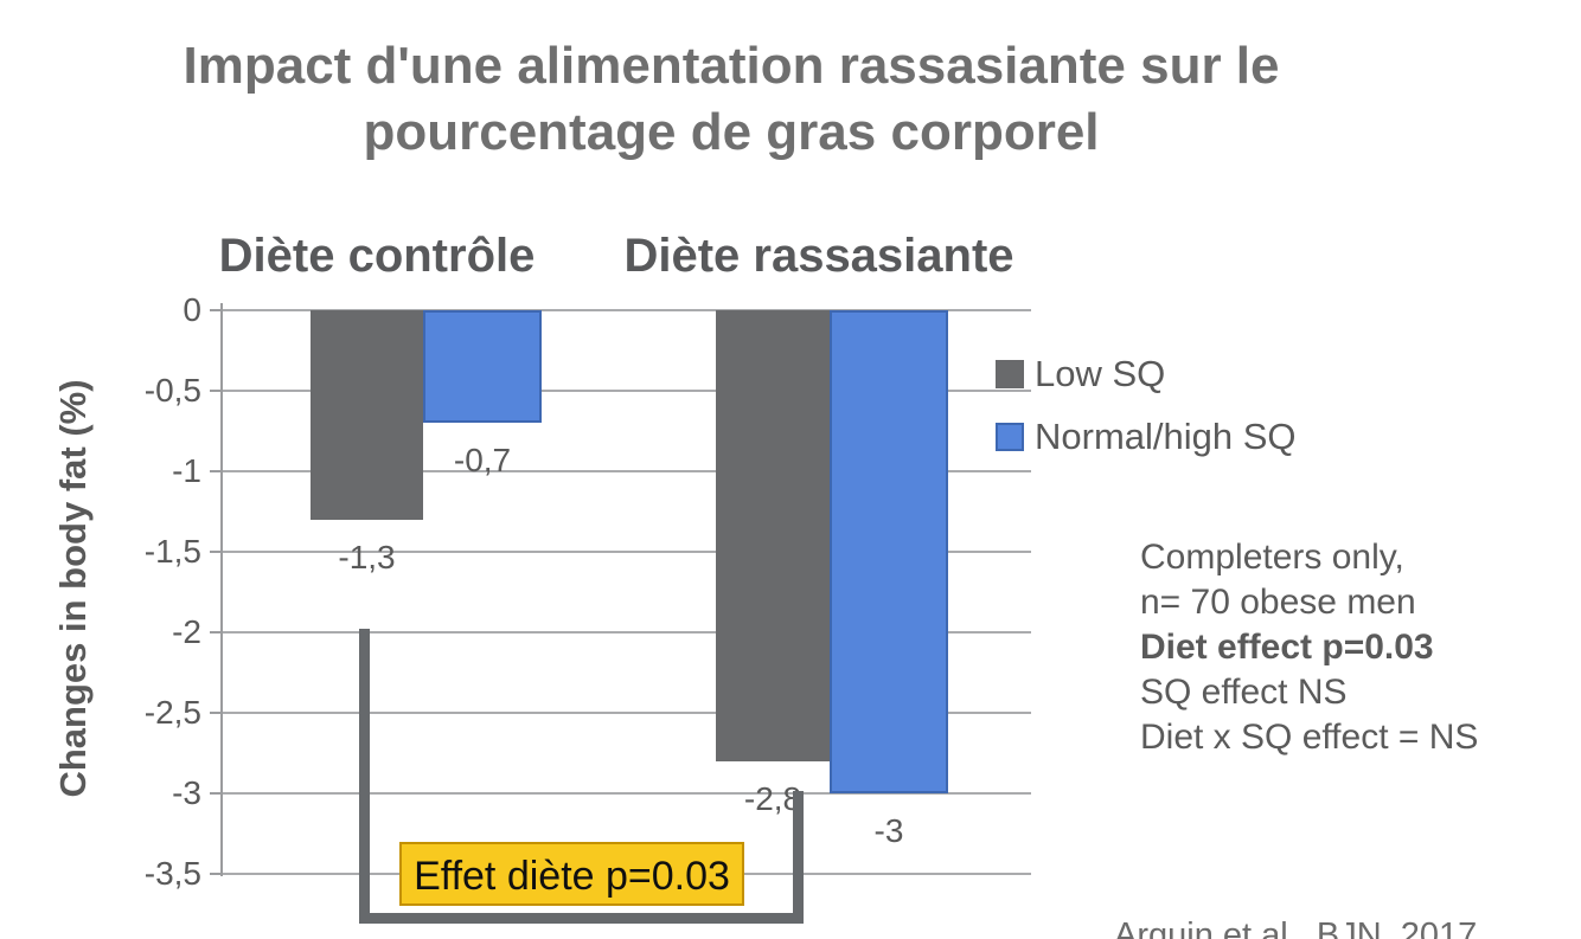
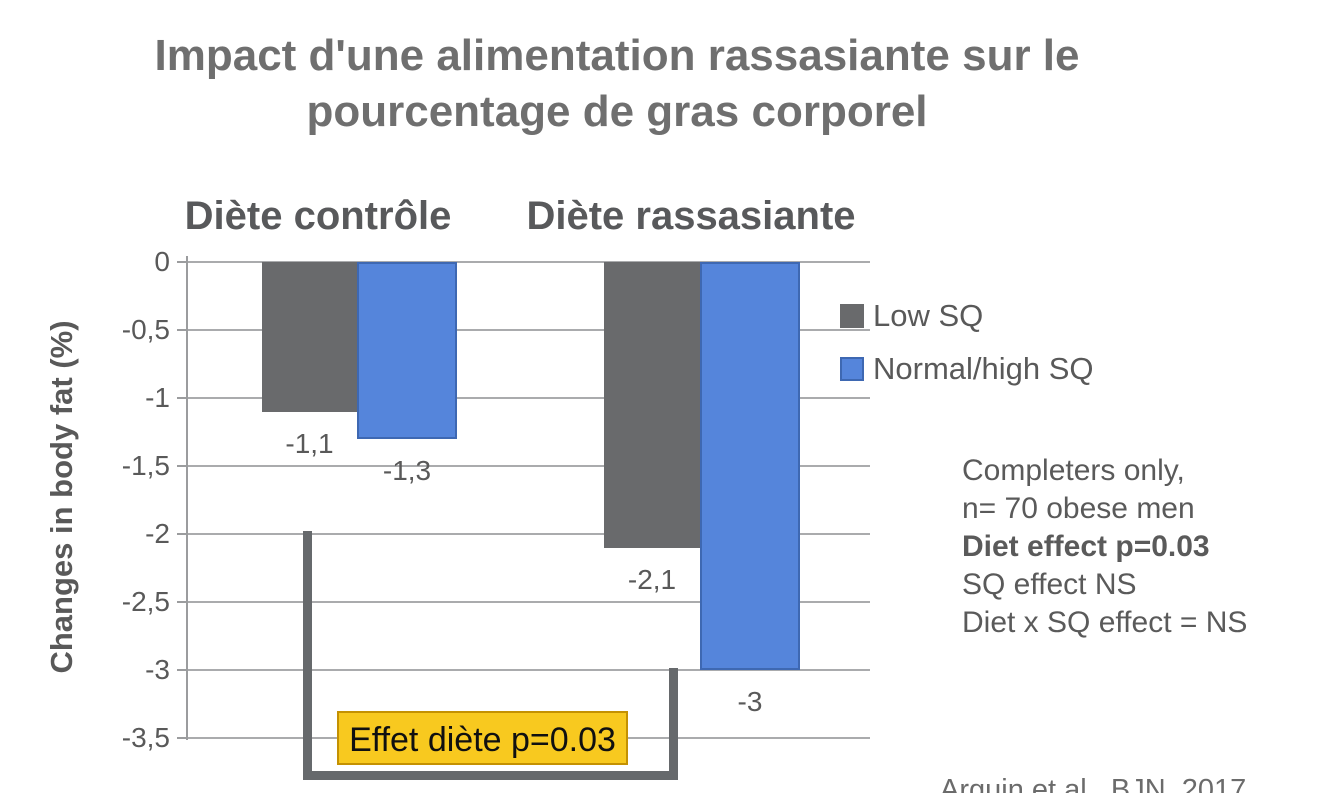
Low SQ/Diète contrôle: -1,3 -> -1,1
Normal/high SQ/Diète contrôle: -0,7 -> -1,3
Low SQ/Diète rassasiante: -2,8 -> -2,1
